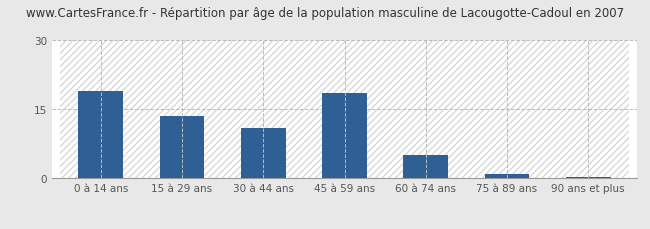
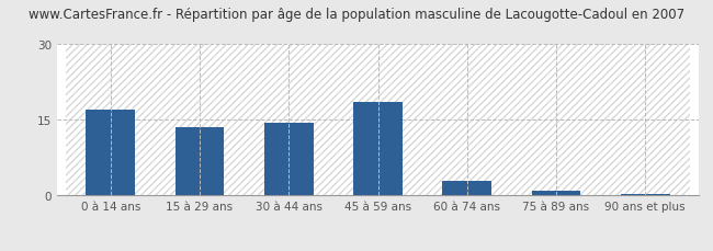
0 à 14 ans: 19.0 -> 17.0
30 à 44 ans: 11.0 -> 14.5
60 à 74 ans: 5.0 -> 3.0
